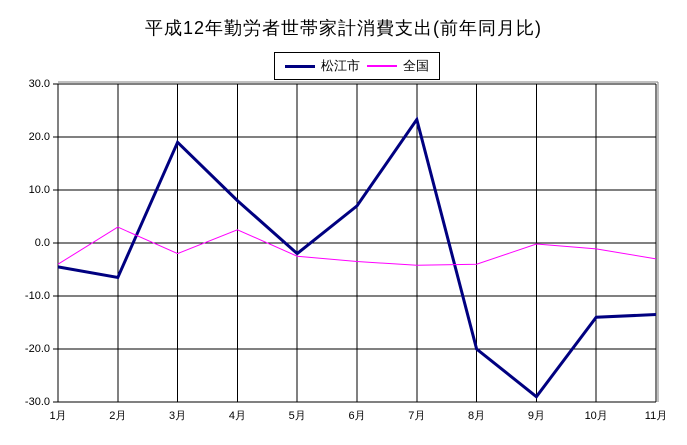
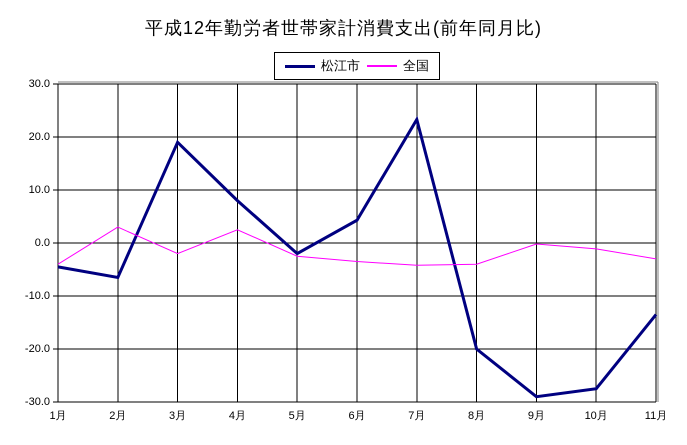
松江市/6月: 7 -> 4
松江市/10月: -14 -> -28
